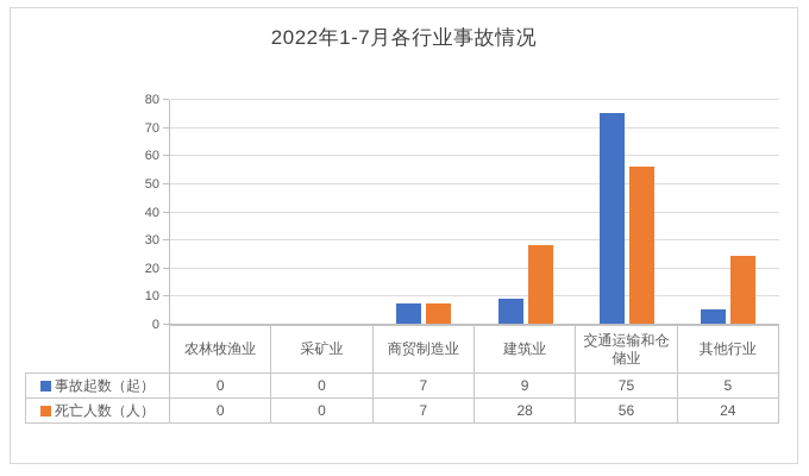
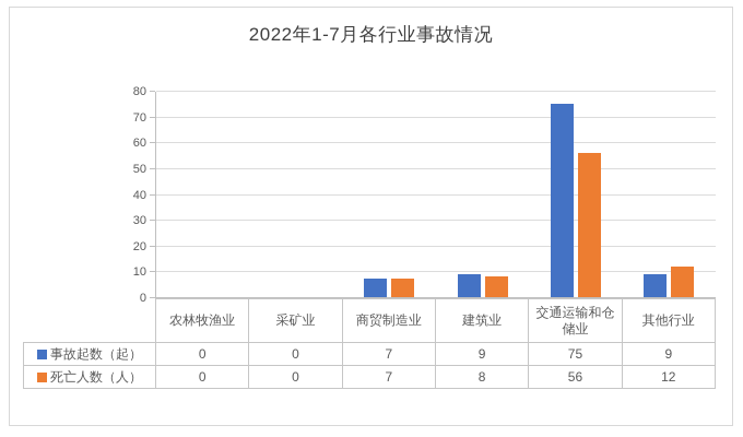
死亡人数（人）/建筑业: 28 -> 8
事故起数（起）/其他行业: 5 -> 9
死亡人数（人）/其他行业: 24 -> 12
